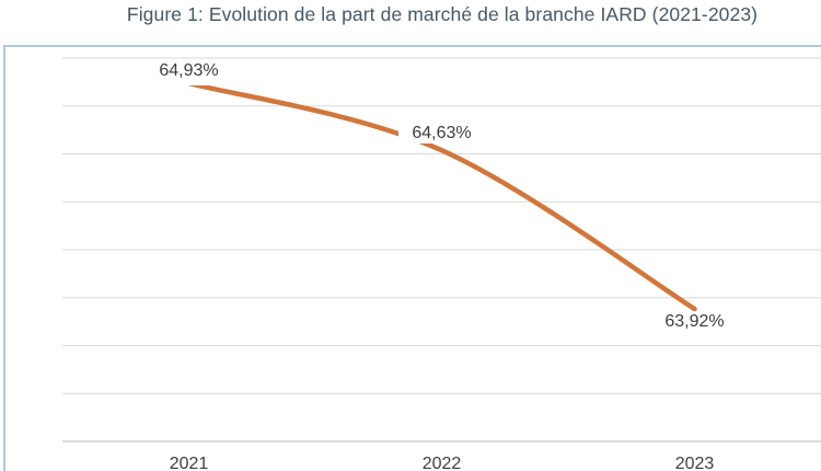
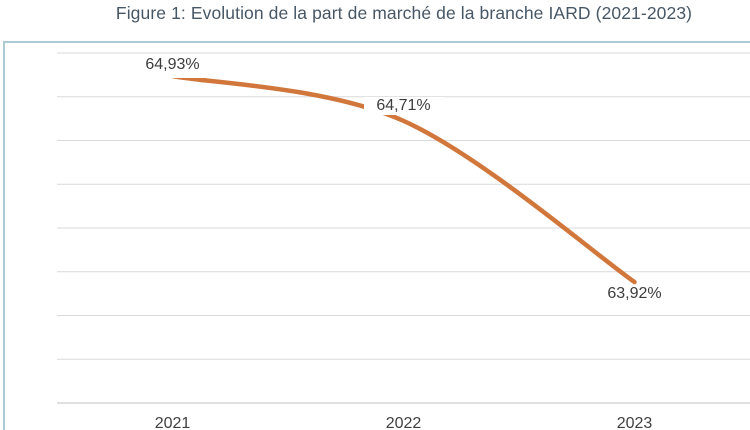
2022: 64,63% -> 64,71%
